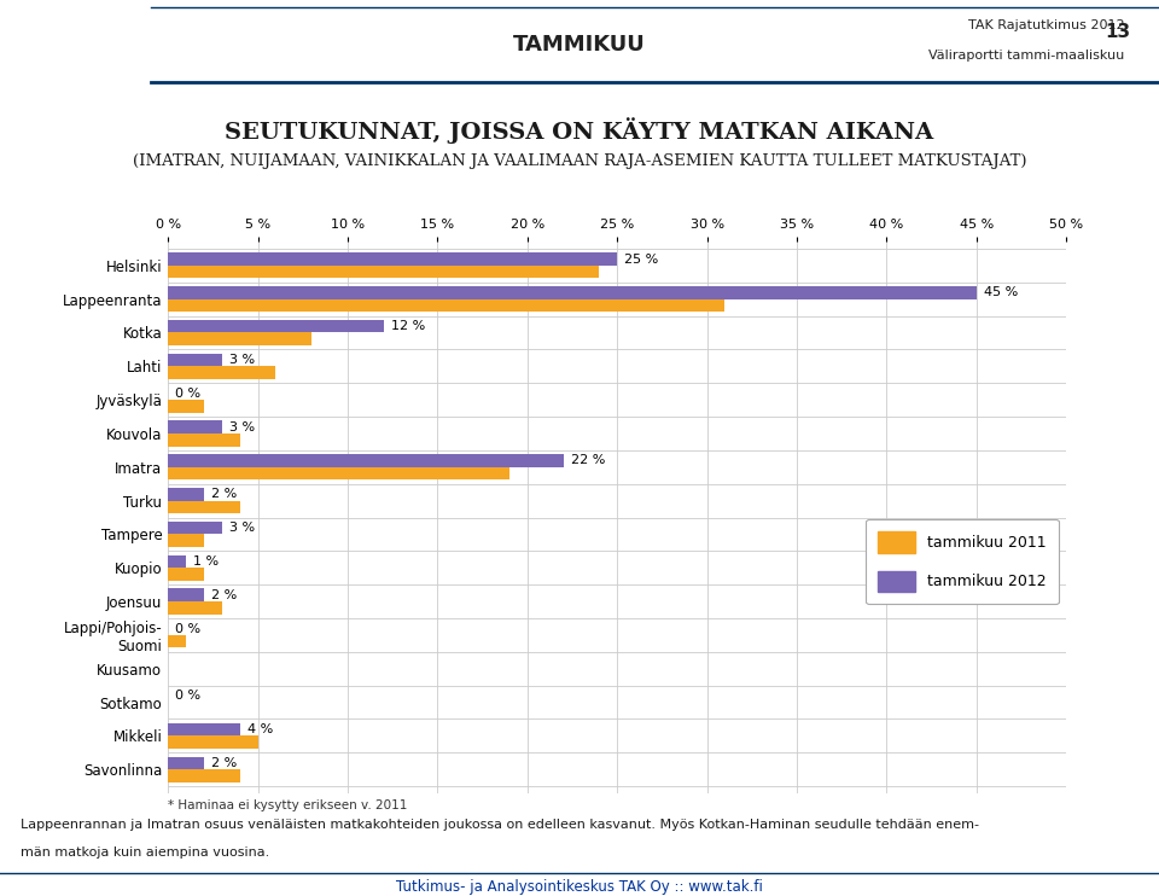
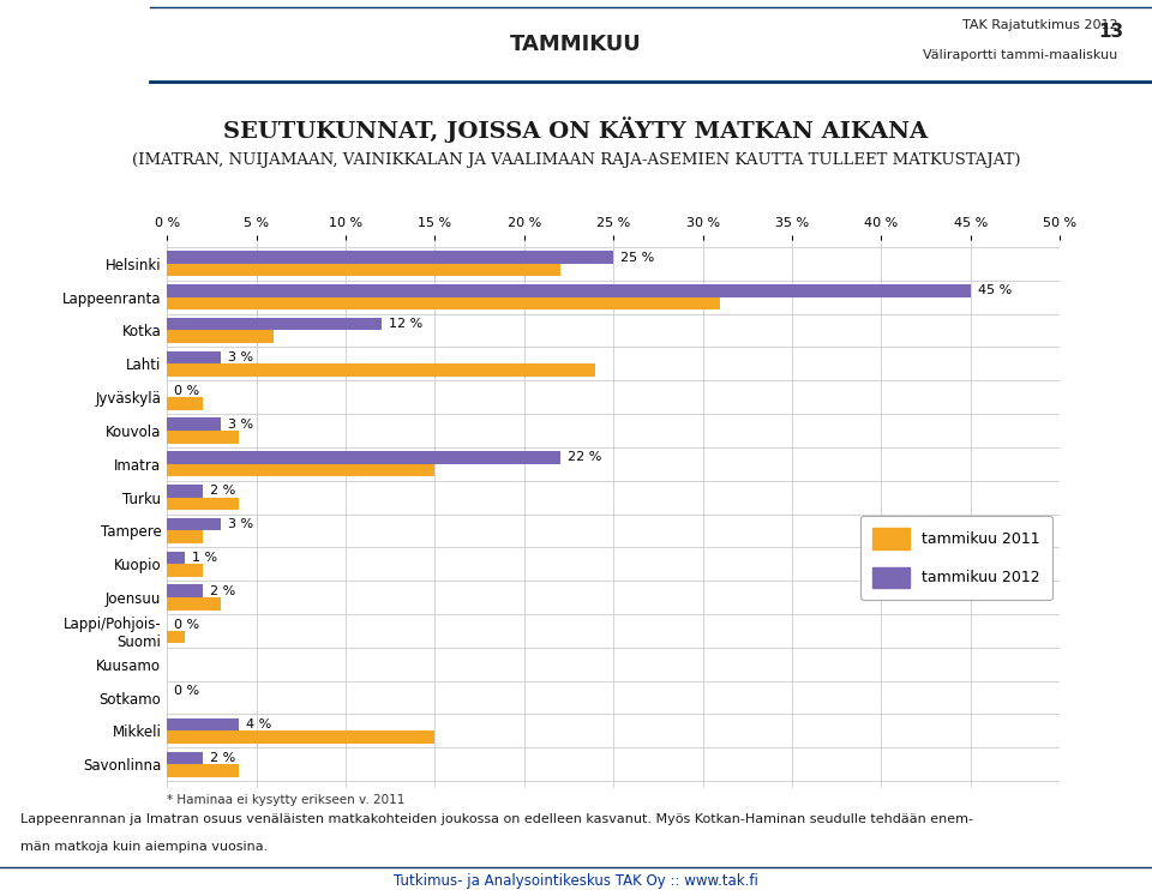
tammikuu 2011/Helsinki: 24 % -> 22 %
tammikuu 2011/Kotka: 8 % -> 6 %
tammikuu 2011/Lahti: 6 % -> 24 %
tammikuu 2011/Imatra: 19 % -> 15 %
tammikuu 2011/Mikkeli: 5 % -> 15 %
